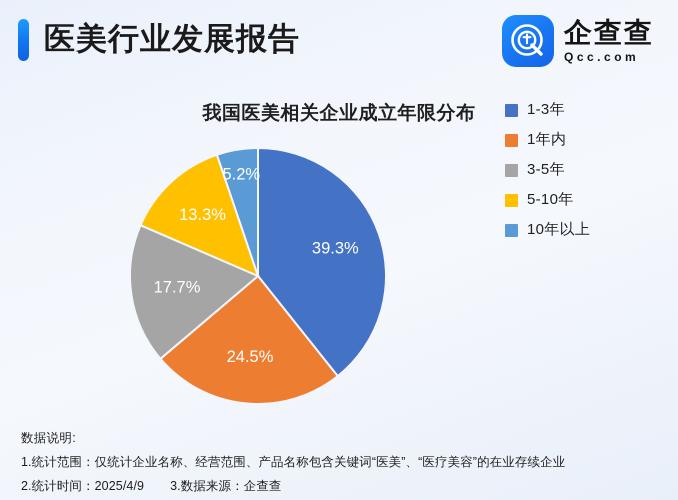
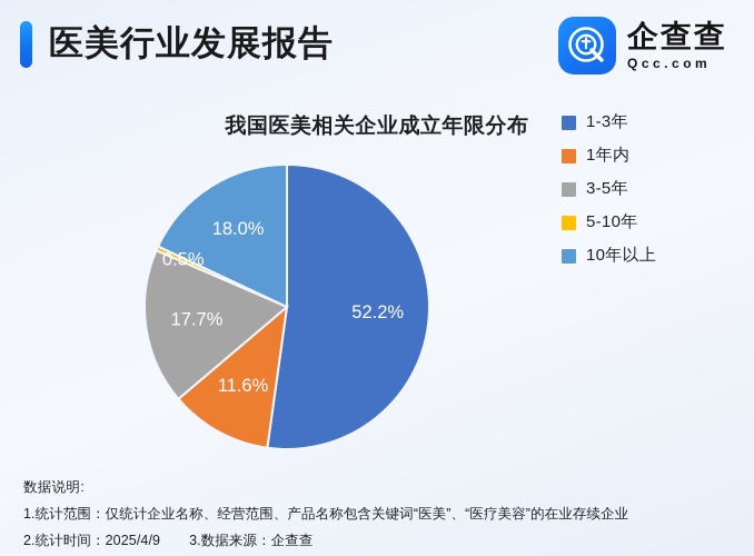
1-3年: 39.3% -> 52.2%
1年内: 24.5% -> 11.6%
5-10年: 13.3% -> 0.5%
10年以上: 5.2% -> 18.0%
